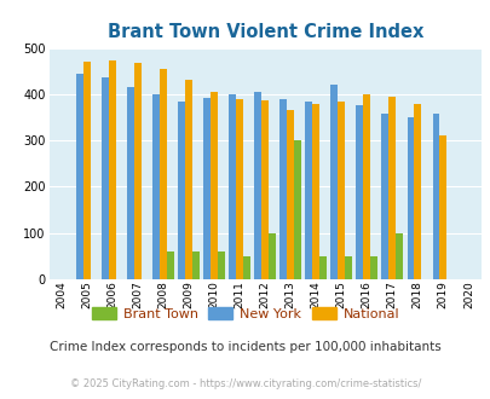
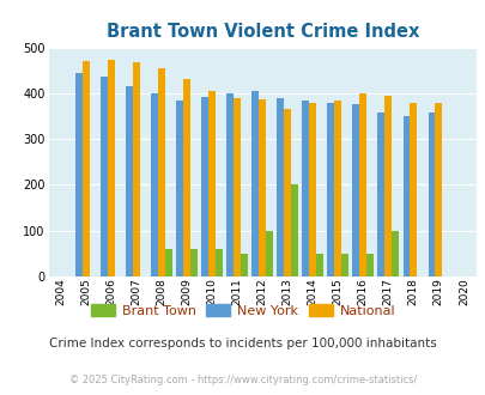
Brant Town/2013: 300 -> 200
New York/2015: 420 -> 380
National/2019: 310 -> 380
